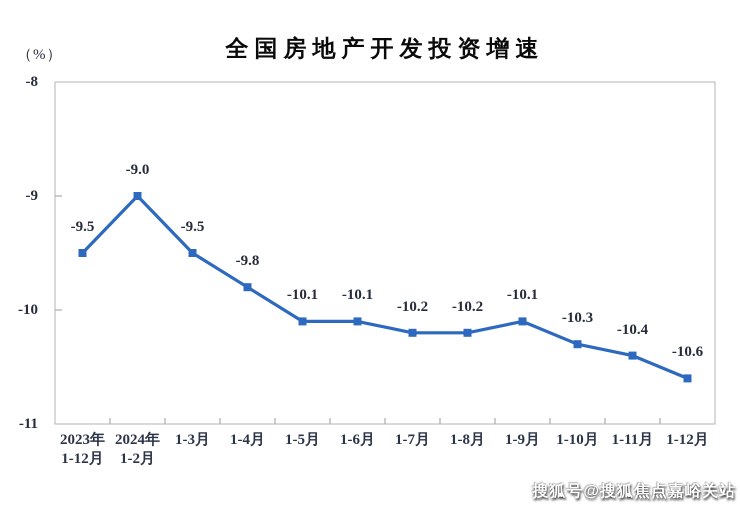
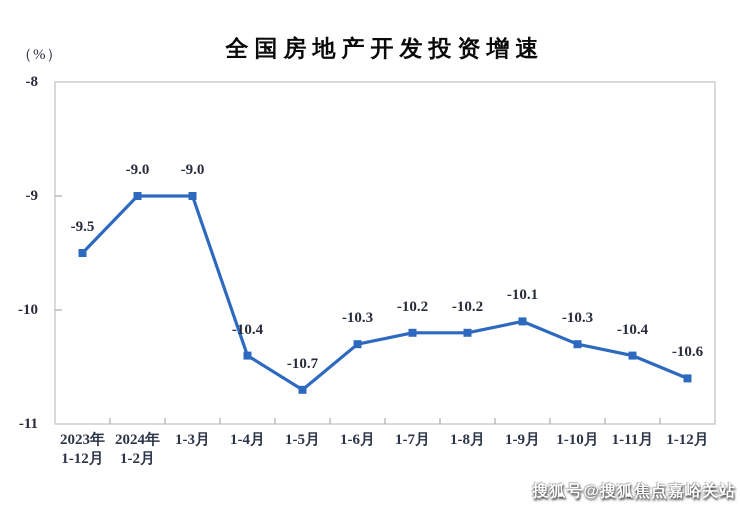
1-3月: -9.5 -> -9.0
1-4月: -9.8 -> -10.4
1-5月: -10.1 -> -10.7
1-6月: -10.1 -> -10.3
